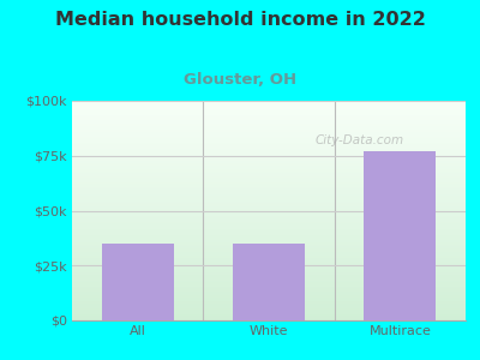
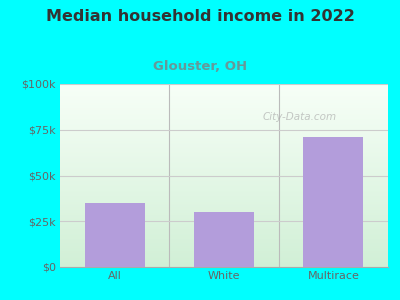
White: $35k -> $30k
Multirace: $77k -> $71k
